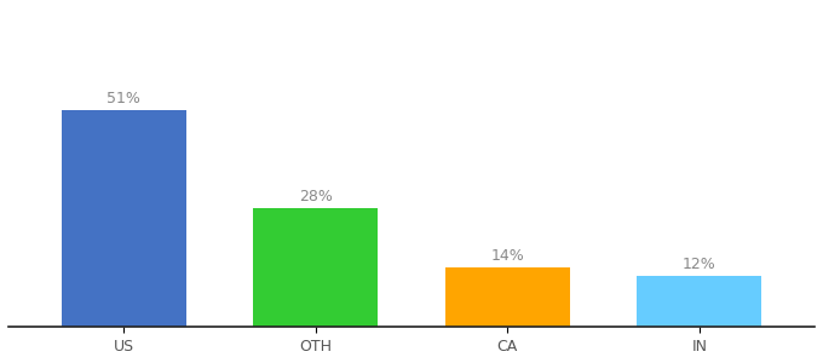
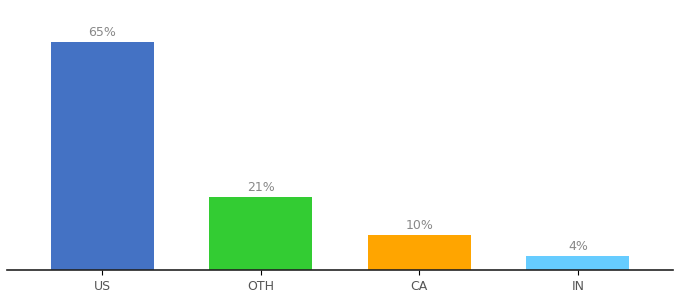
US: 51% -> 65%
OTH: 28% -> 21%
CA: 14% -> 10%
IN: 12% -> 4%
